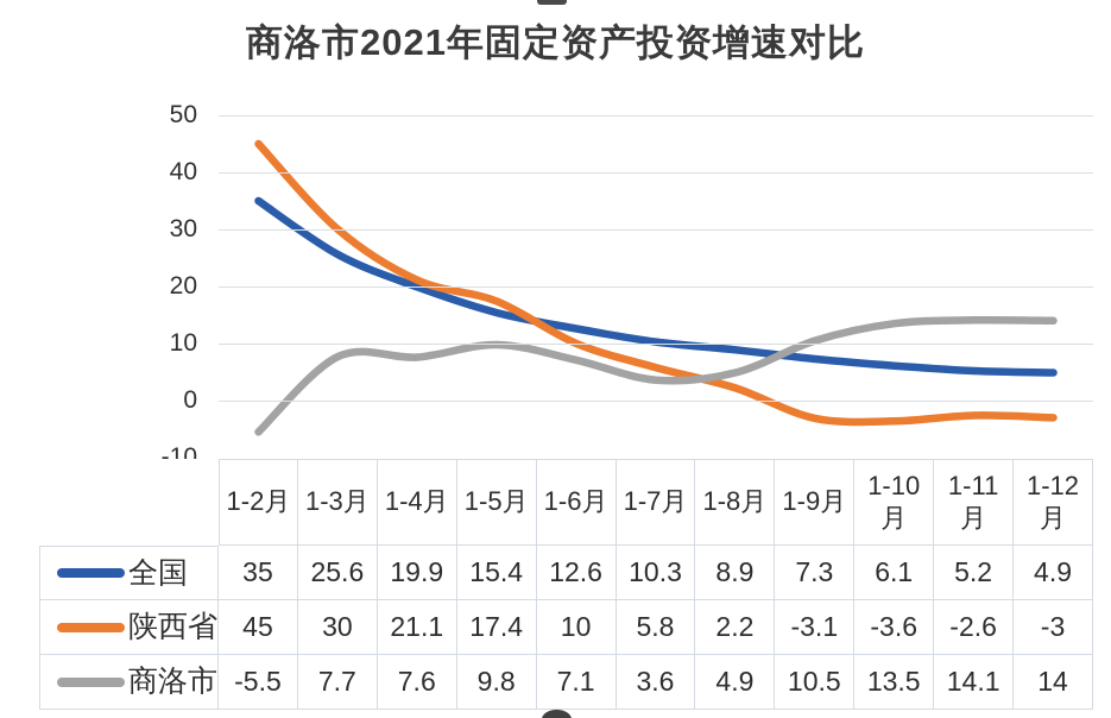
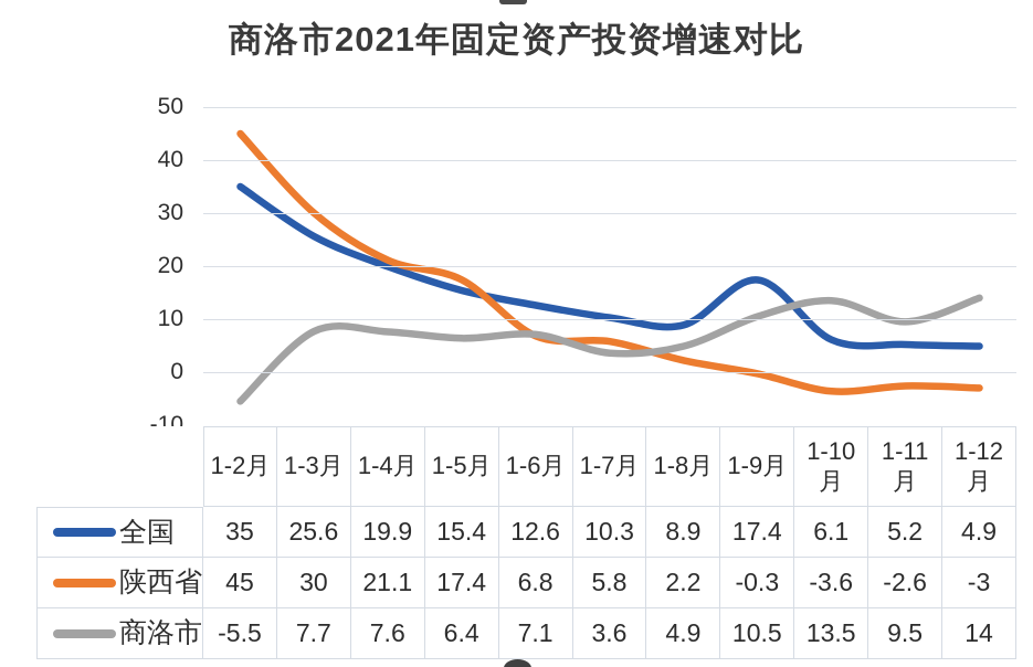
商洛市/1-5月: 9.8 -> 6.4
陕西省/1-6月: 10 -> 6.8
全国/1-9月: 7.3 -> 17.4
陕西省/1-9月: -3.1 -> -0.3
商洛市/1-11 月: 14.1 -> 9.5
